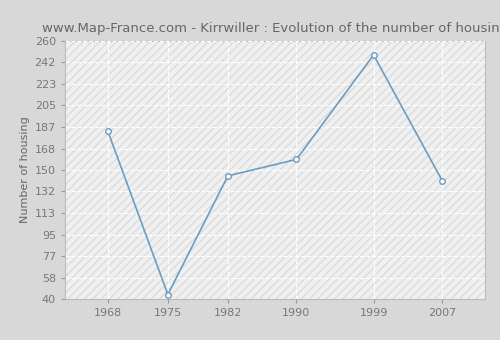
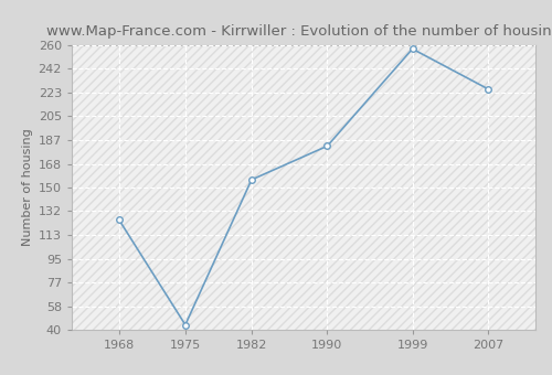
1968: 183 -> 125
1982: 145 -> 156
1990: 159 -> 182
1999: 248 -> 257
2007: 141 -> 226
